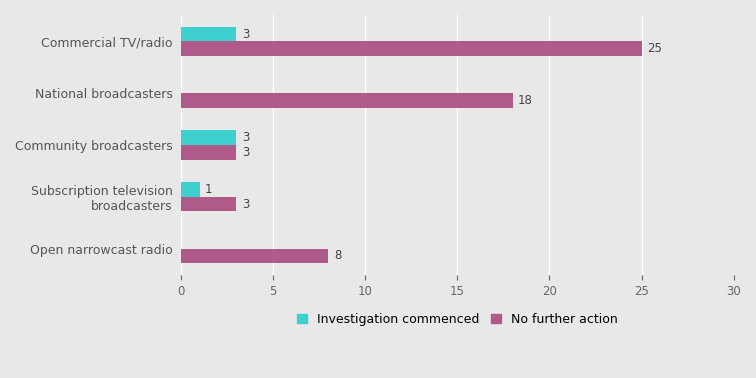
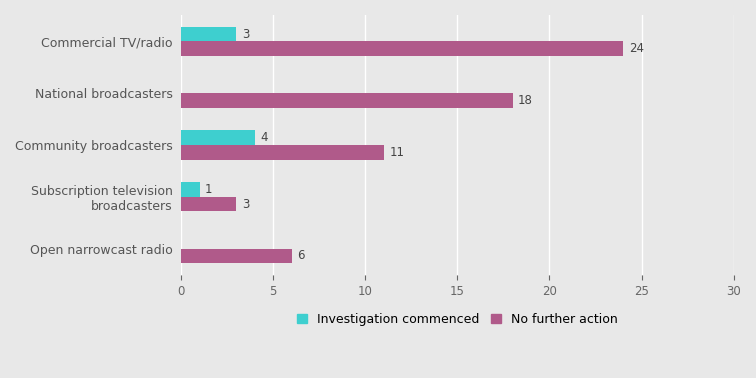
No further action/Commercial TV/radio: 25 -> 24
Investigation commenced/Community broadcasters: 3 -> 4
No further action/Community broadcasters: 3 -> 11
No further action/Open narrowcast radio: 8 -> 6
